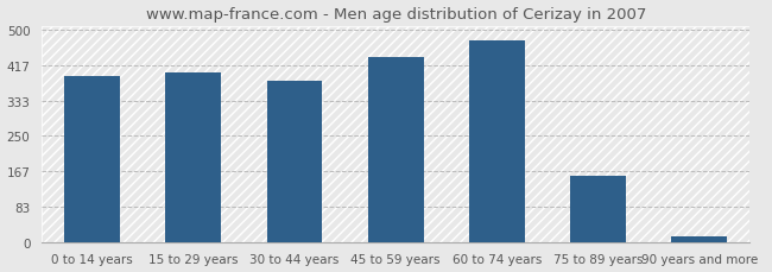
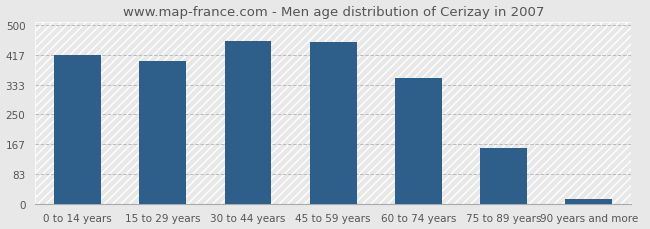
0 to 14 years: 390 -> 415
30 to 44 years: 380 -> 455
45 to 59 years: 435 -> 453
60 to 74 years: 475 -> 352
